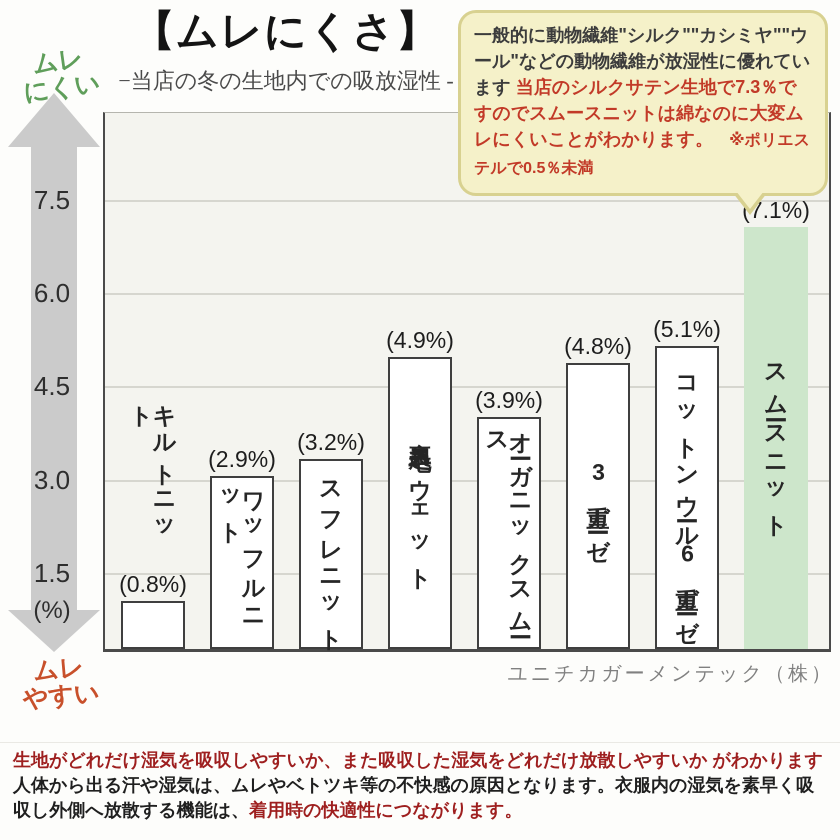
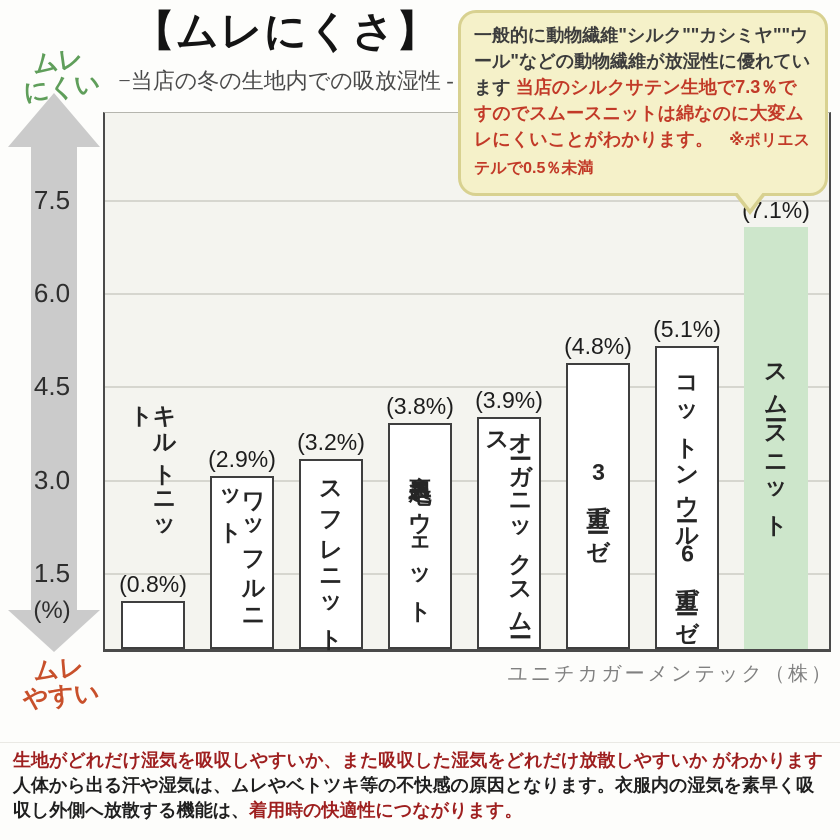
裏起毛スウェット: 4.9% -> 3.8%
